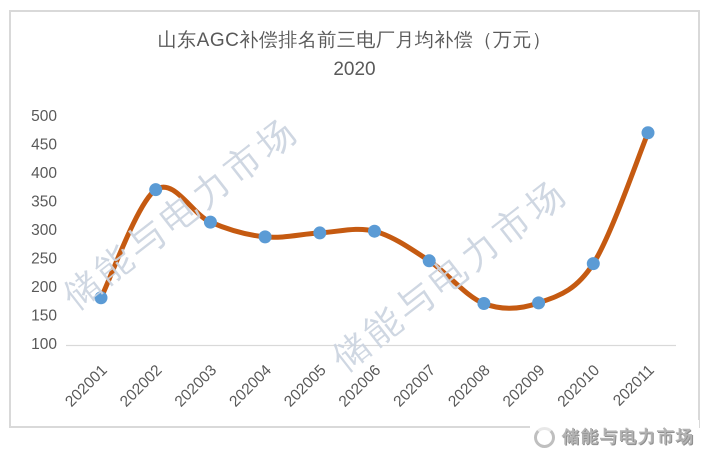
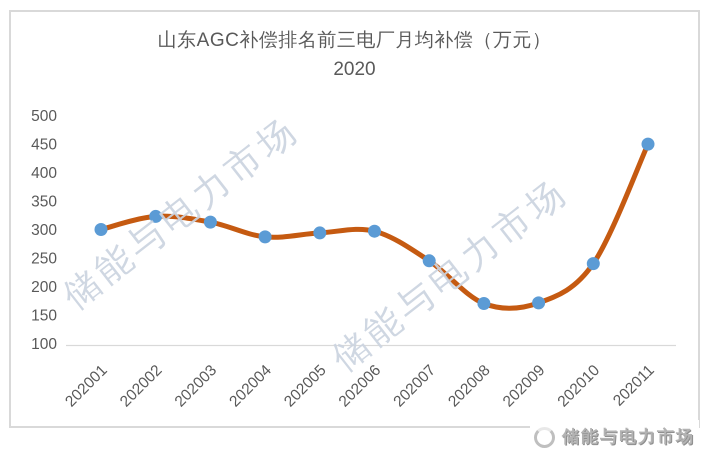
202001: 180 -> 300
202002: 370 -> 320
202011: 470 -> 450
